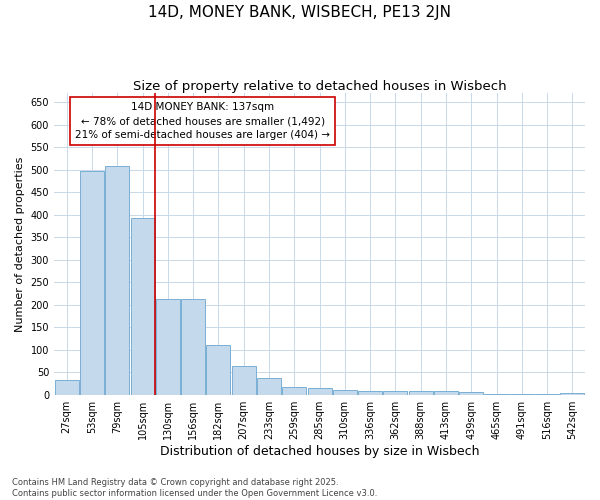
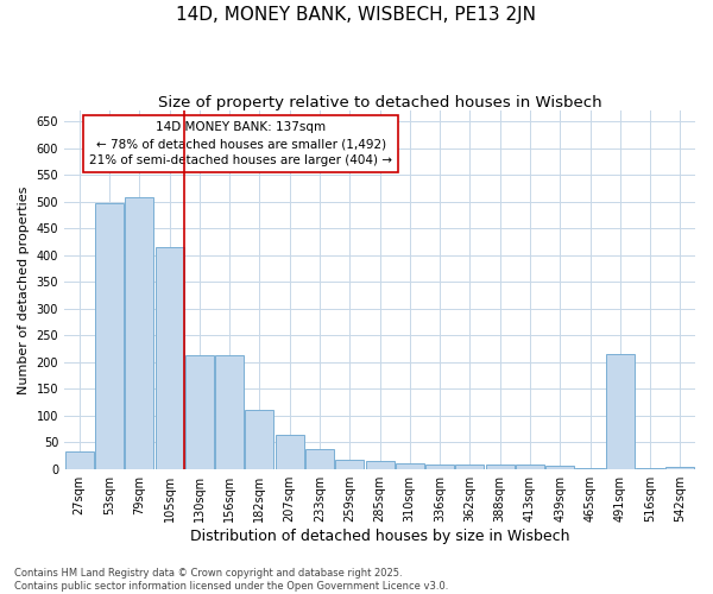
105sqm: 393 -> 415
491sqm: 1 -> 215
